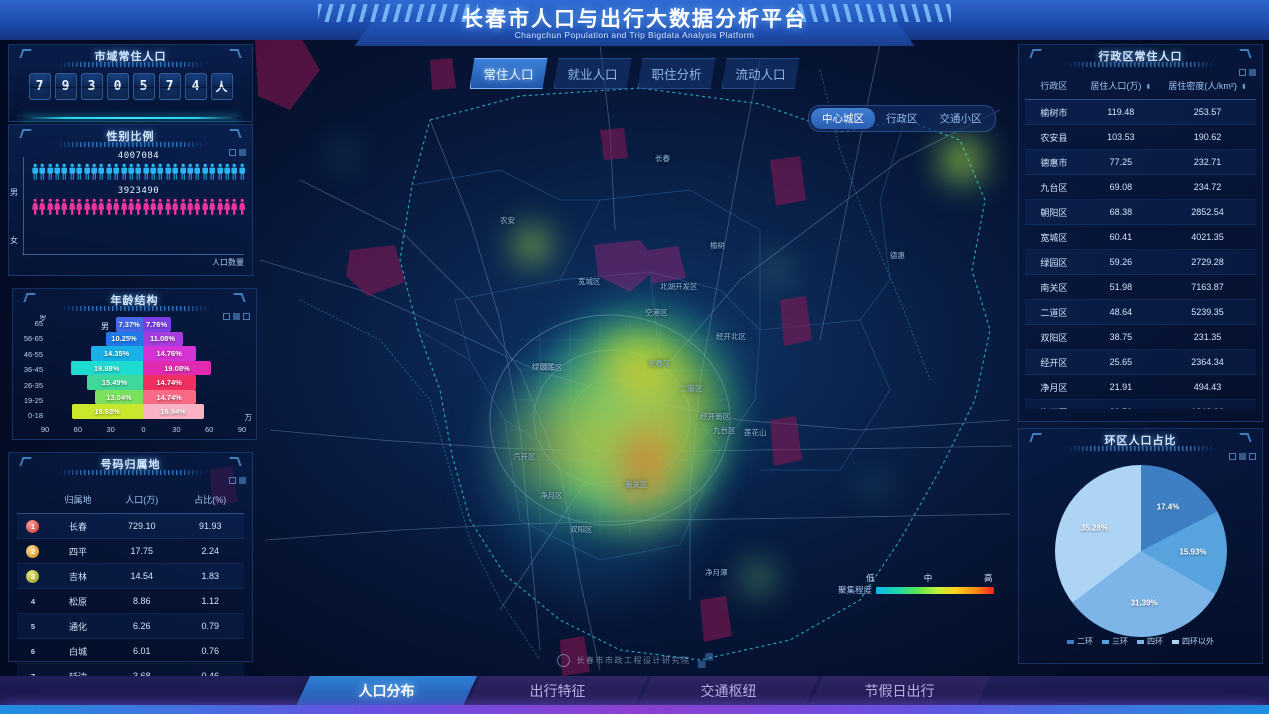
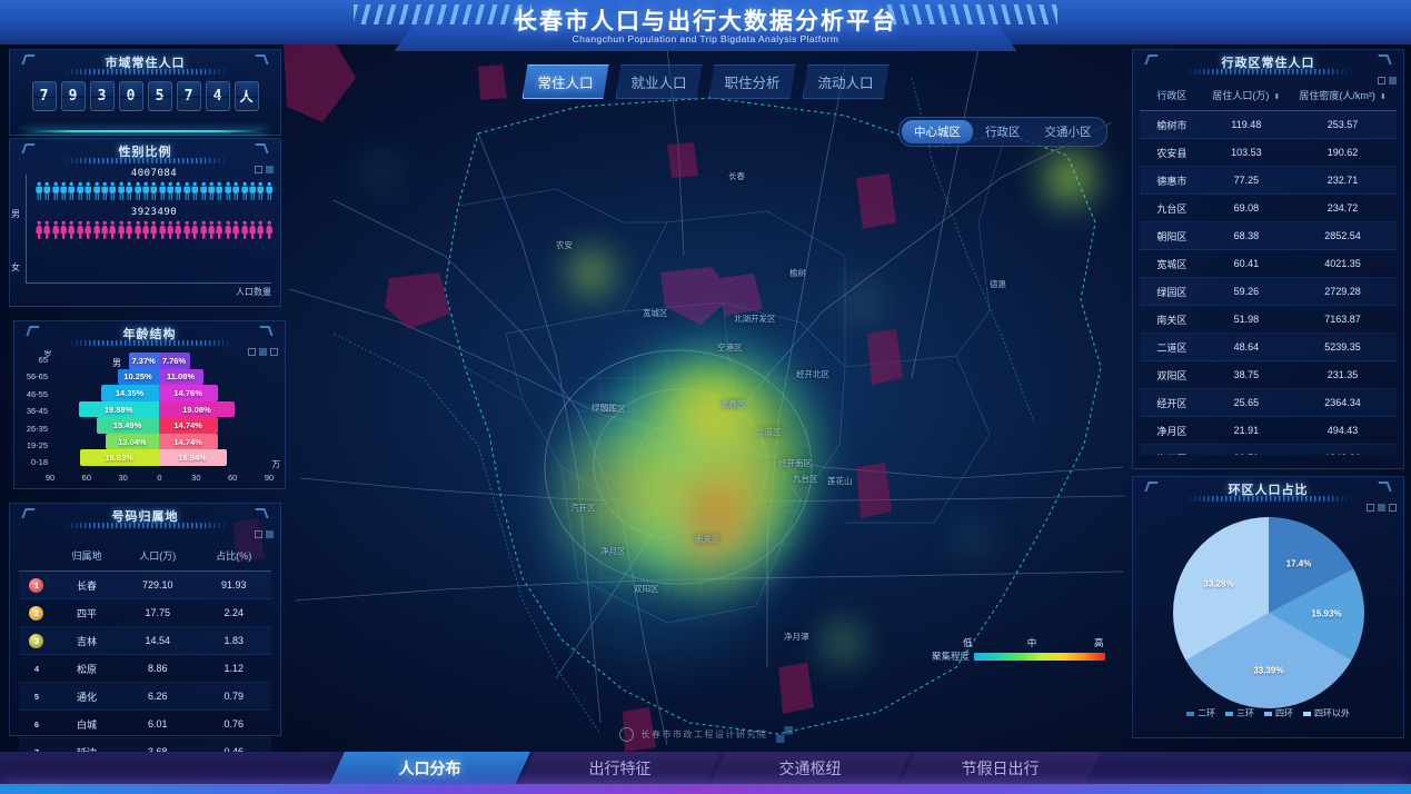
四环: 31.39% -> 33.39%
四环以外: 35.28% -> 33.28%
